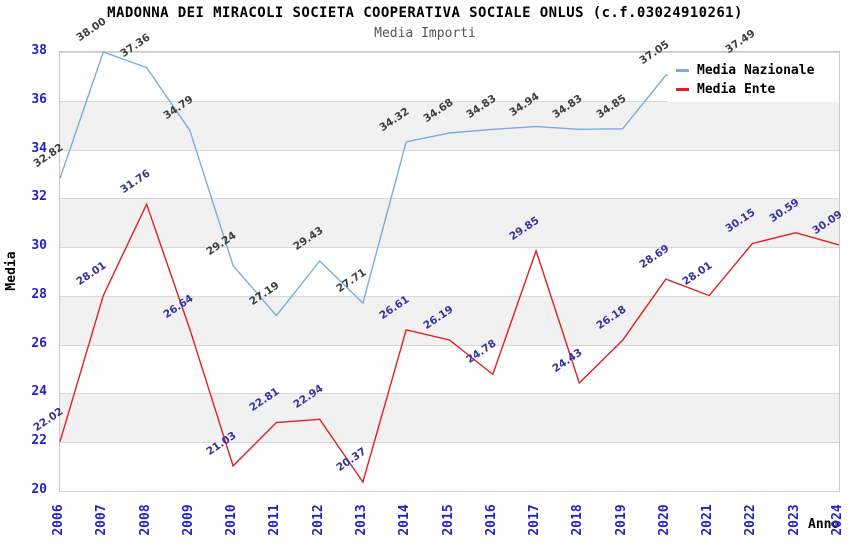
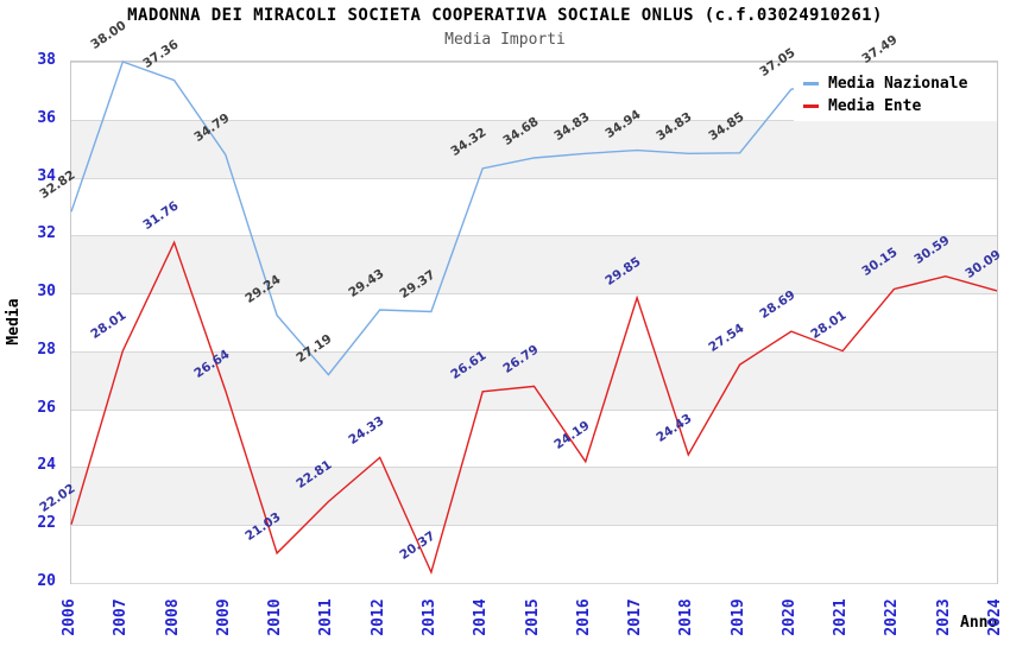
Media Ente/2012: 22.94 -> 24.33
Media Nazionale/2013: 27.71 -> 29.37
Media Ente/2015: 26.19 -> 26.79
Media Ente/2016: 24.78 -> 24.19
Media Ente/2019: 26.18 -> 27.54
